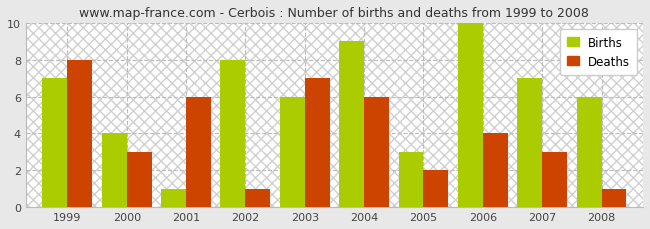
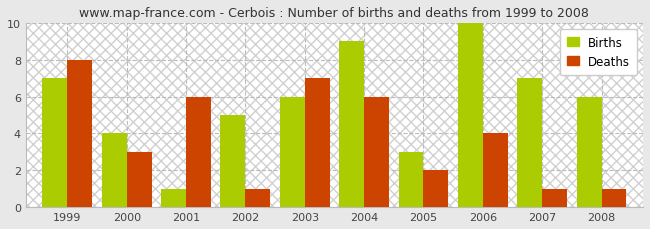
Births/2002: 8 -> 5
Deaths/2007: 3 -> 1
